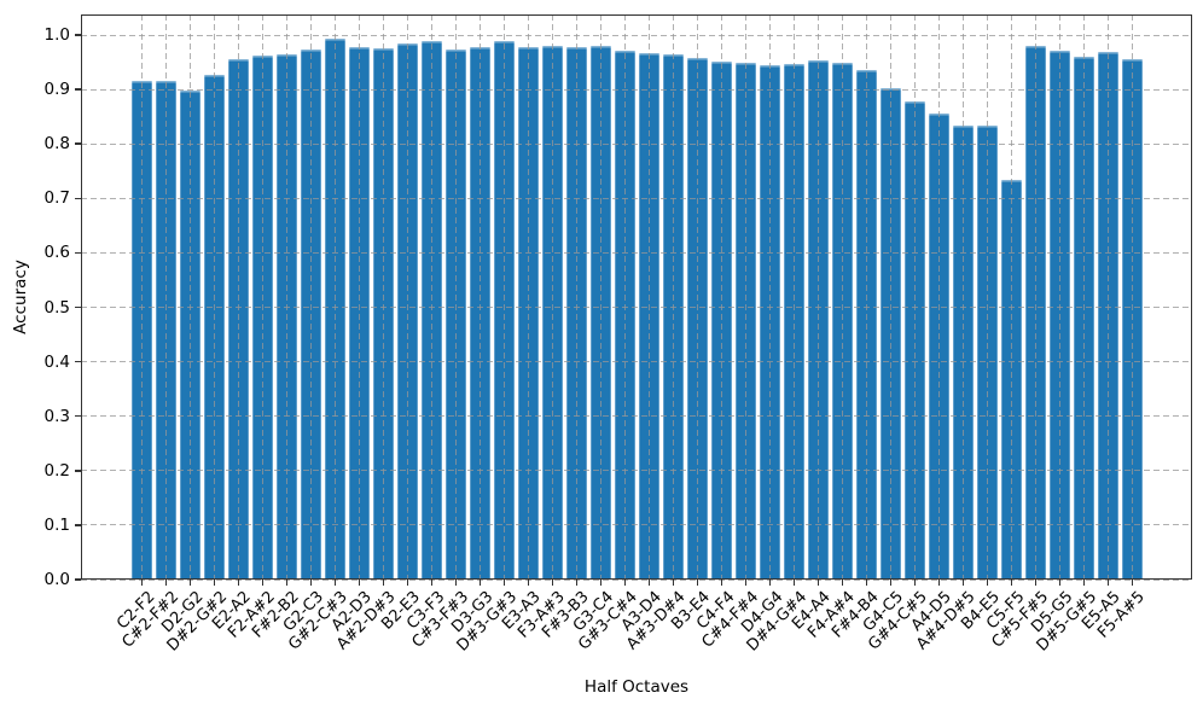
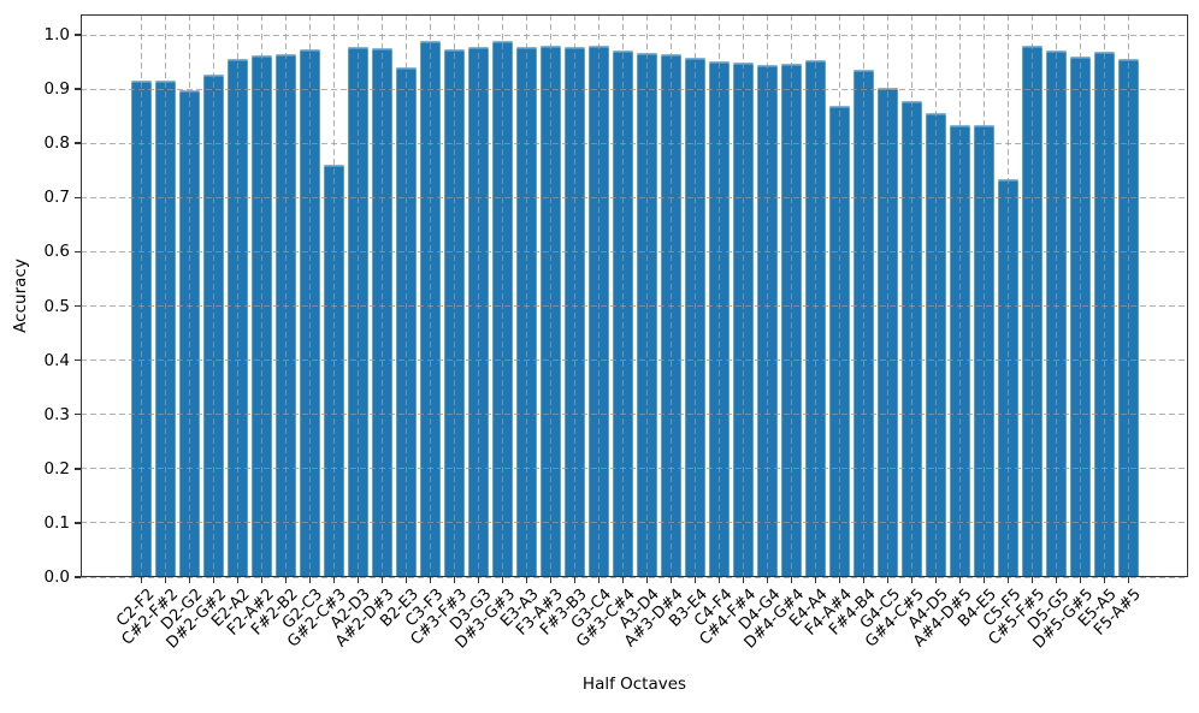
G#2-C#3: 0.99 -> 0.76
B2-E3: 0.98 -> 0.94
F4-A#4: 0.95 -> 0.87
